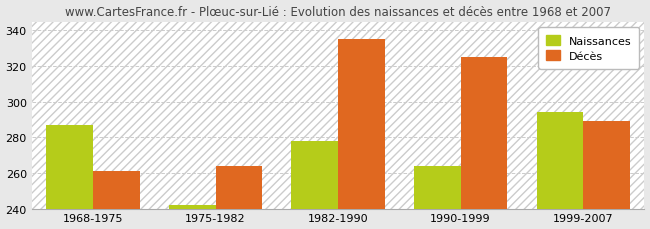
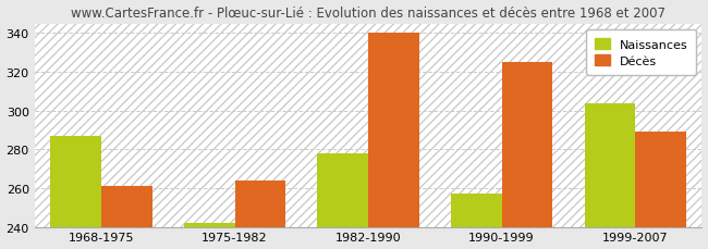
Décès/1982-1990: 335 -> 340
Naissances/1990-1999: 264 -> 257
Naissances/1999-2007: 294 -> 304
